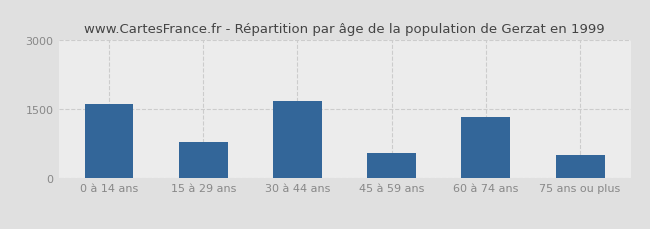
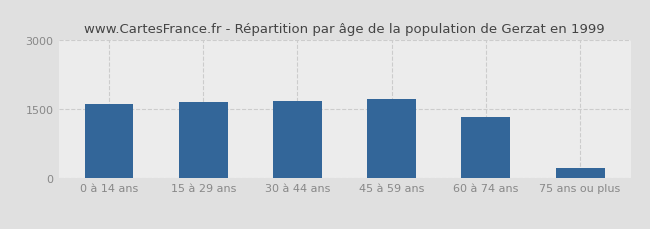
15 à 29 ans: 800 -> 1660
45 à 59 ans: 550 -> 1730
75 ans ou plus: 500 -> 220
